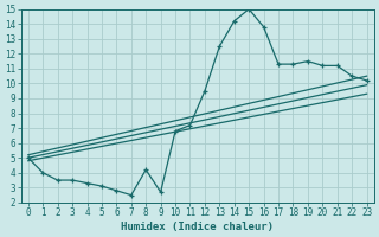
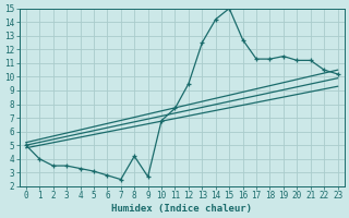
11: 7.2 -> 7.7
16: 13.8 -> 12.7
